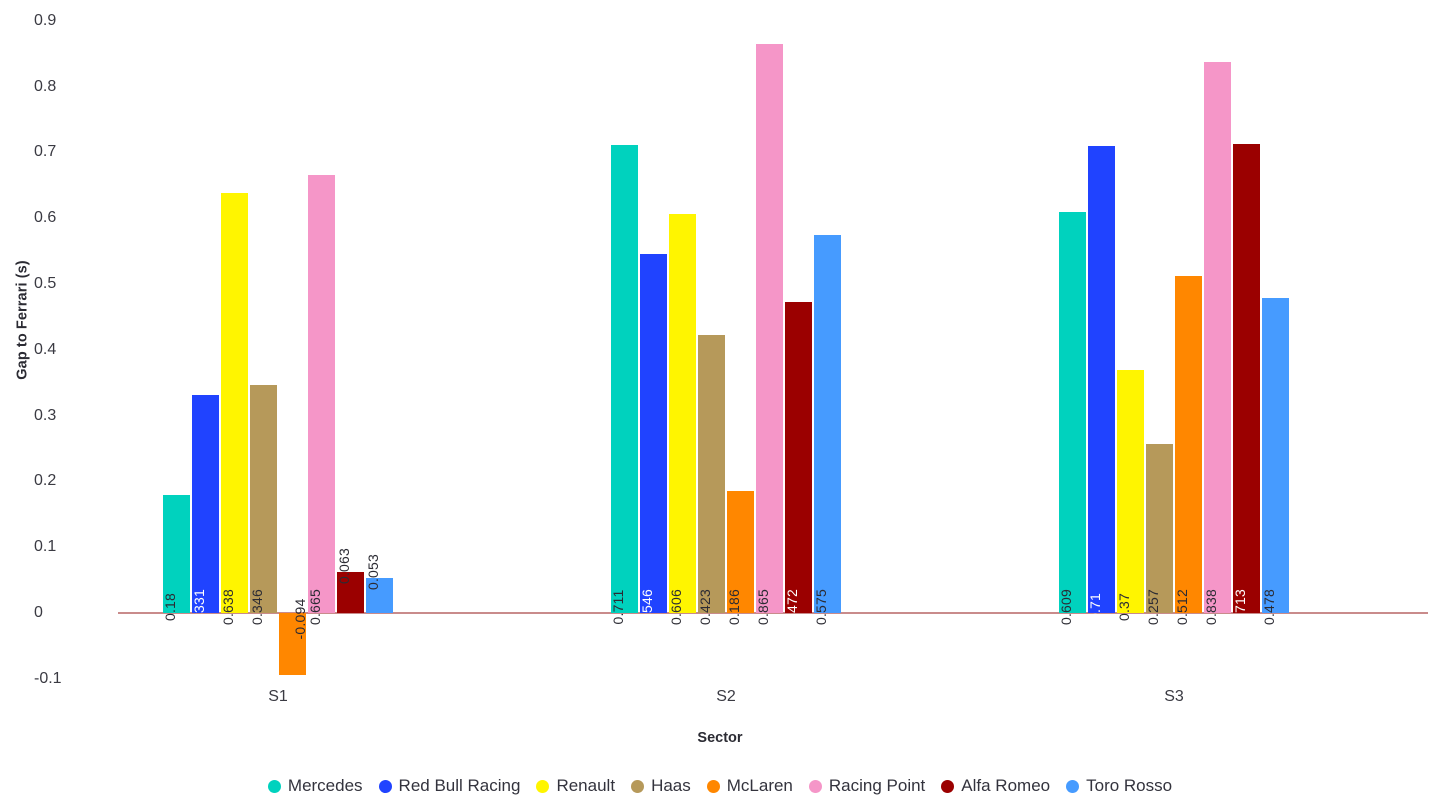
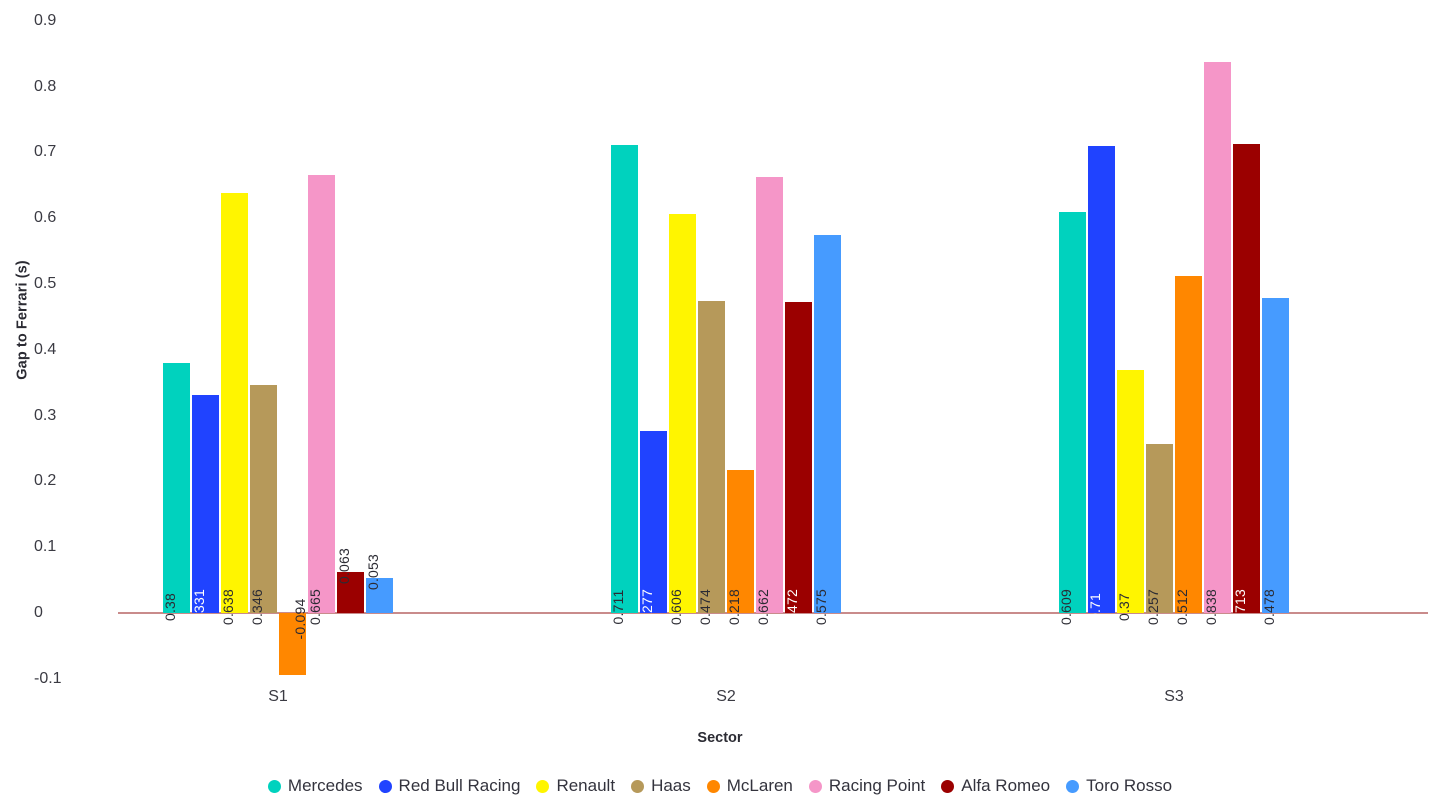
Mercedes/S1: 0.18 -> 0.38
Red Bull Racing/S2: 0.546 -> 0.277
Haas/S2: 0.423 -> 0.474
McLaren/S2: 0.186 -> 0.218
Racing Point/S2: 0.865 -> 0.662
